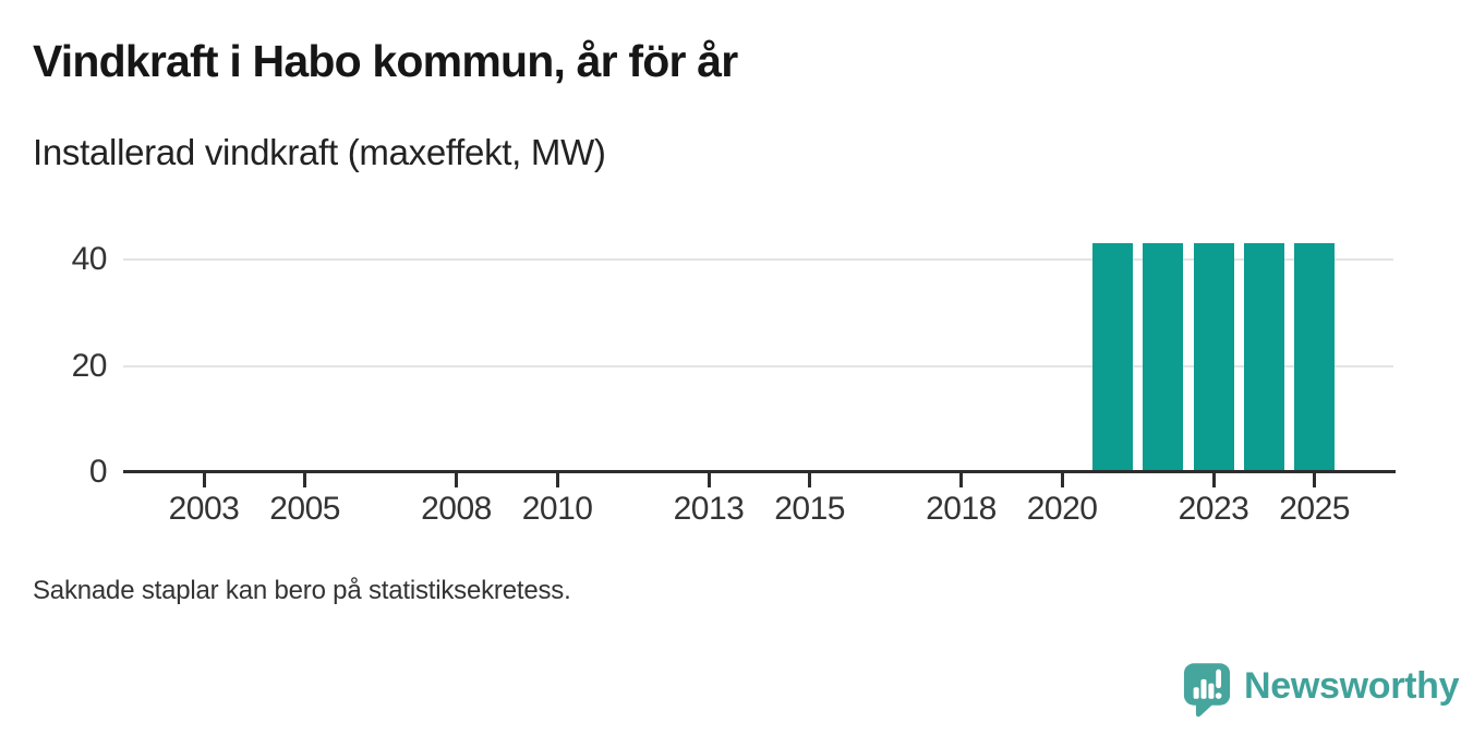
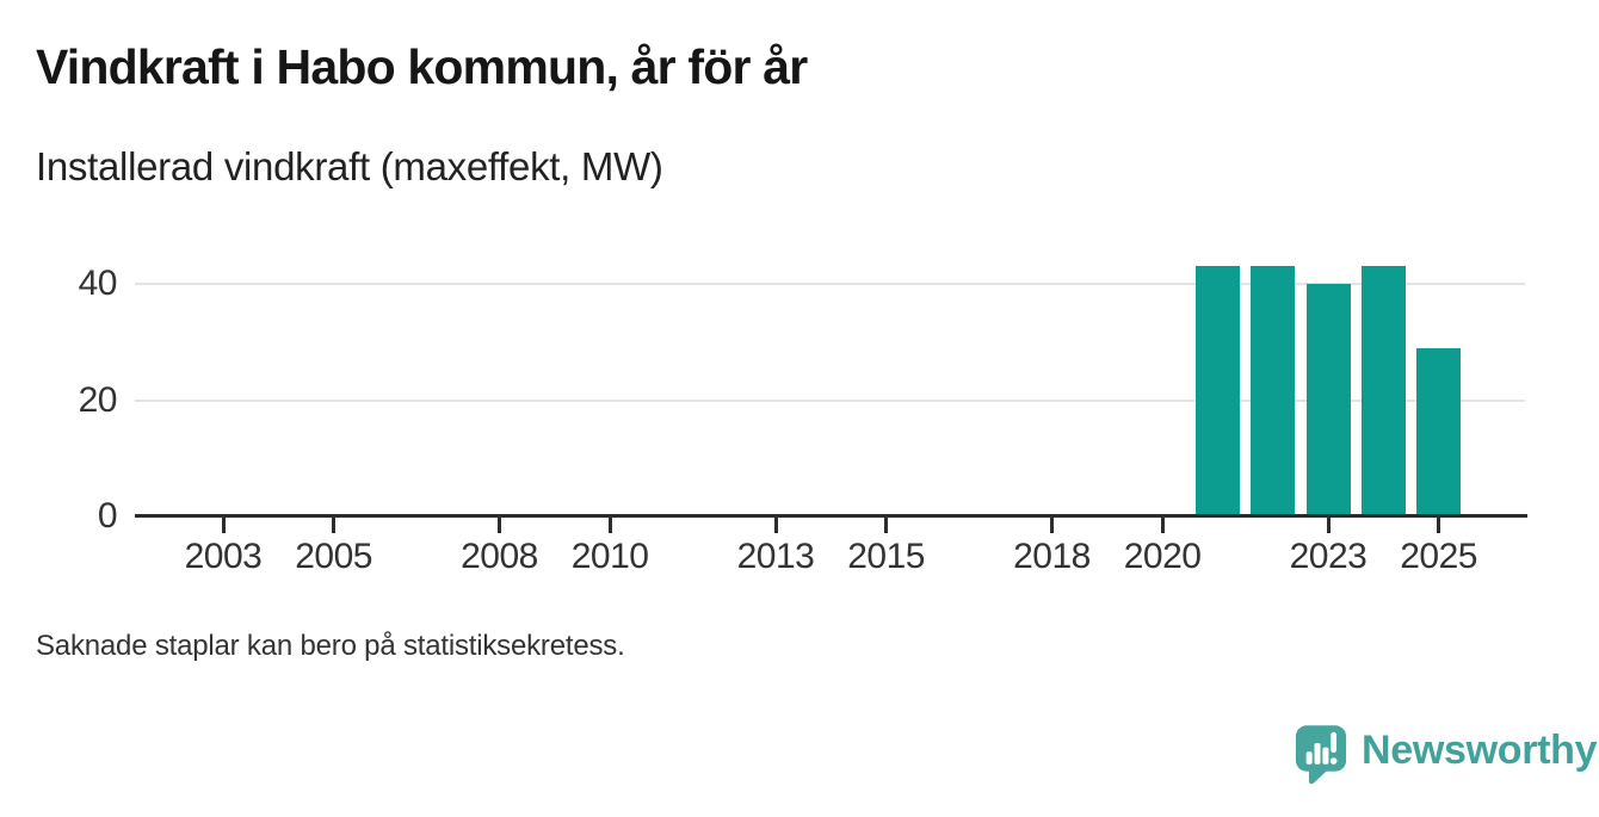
2023: 43 -> 40
2025: 43 -> 29
